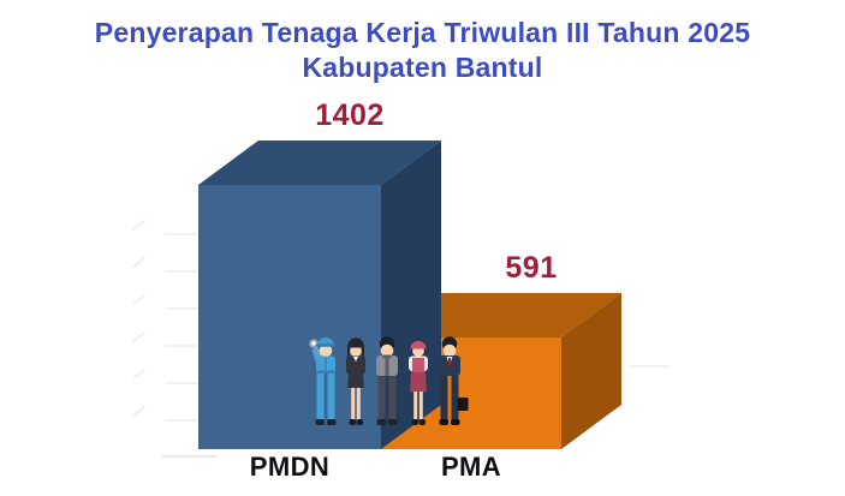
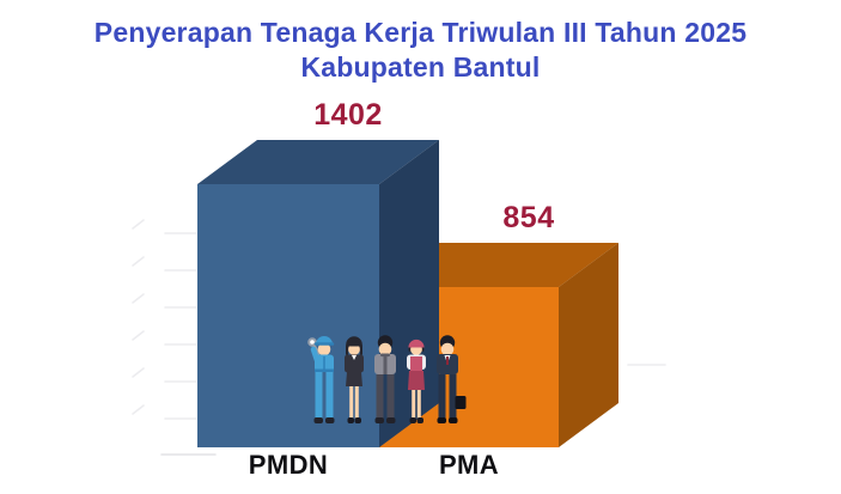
PMA: 591 -> 854
